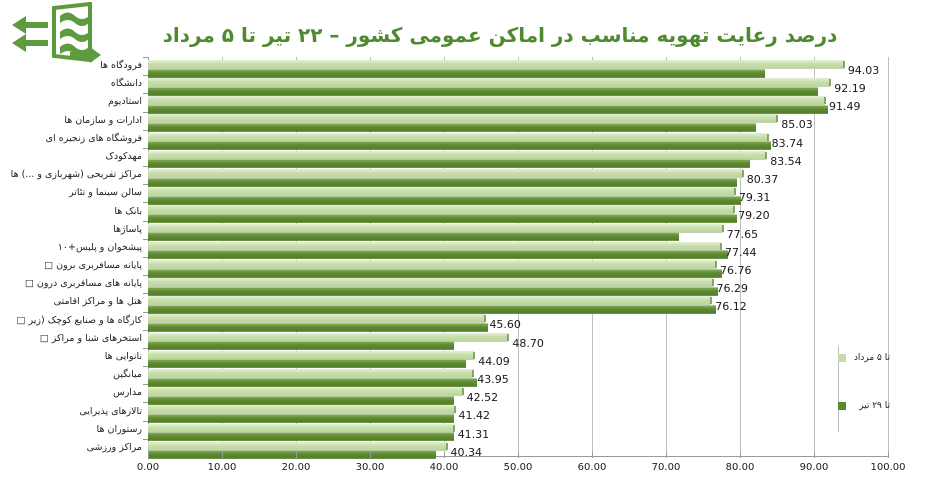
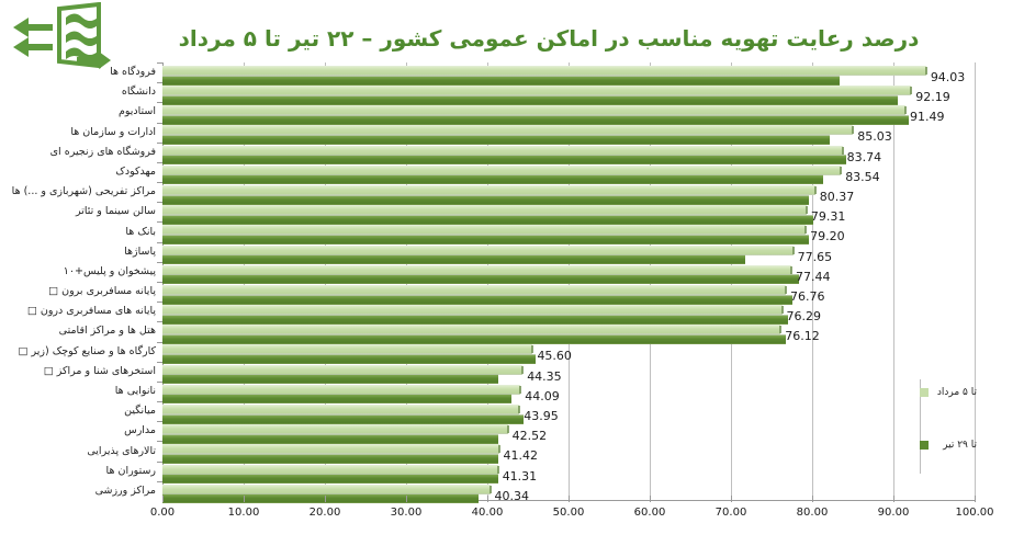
تا ۵ مرداد/استخرهای شنا و مراکز □: 48.70 -> 44.35
